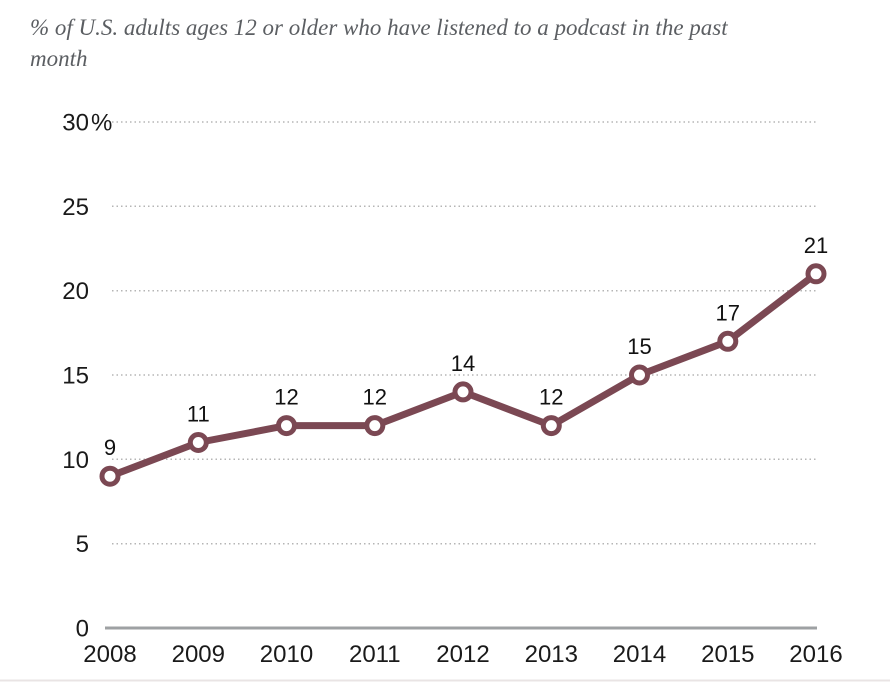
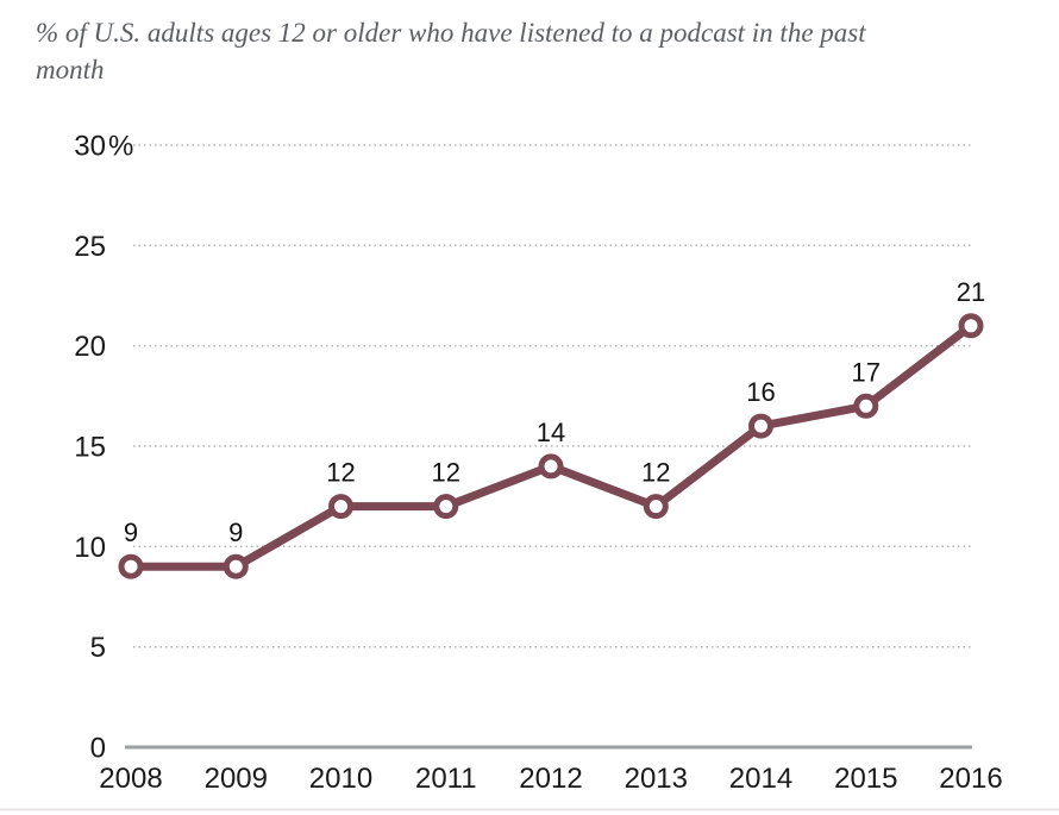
2009: 11 -> 9
2014: 15 -> 16
